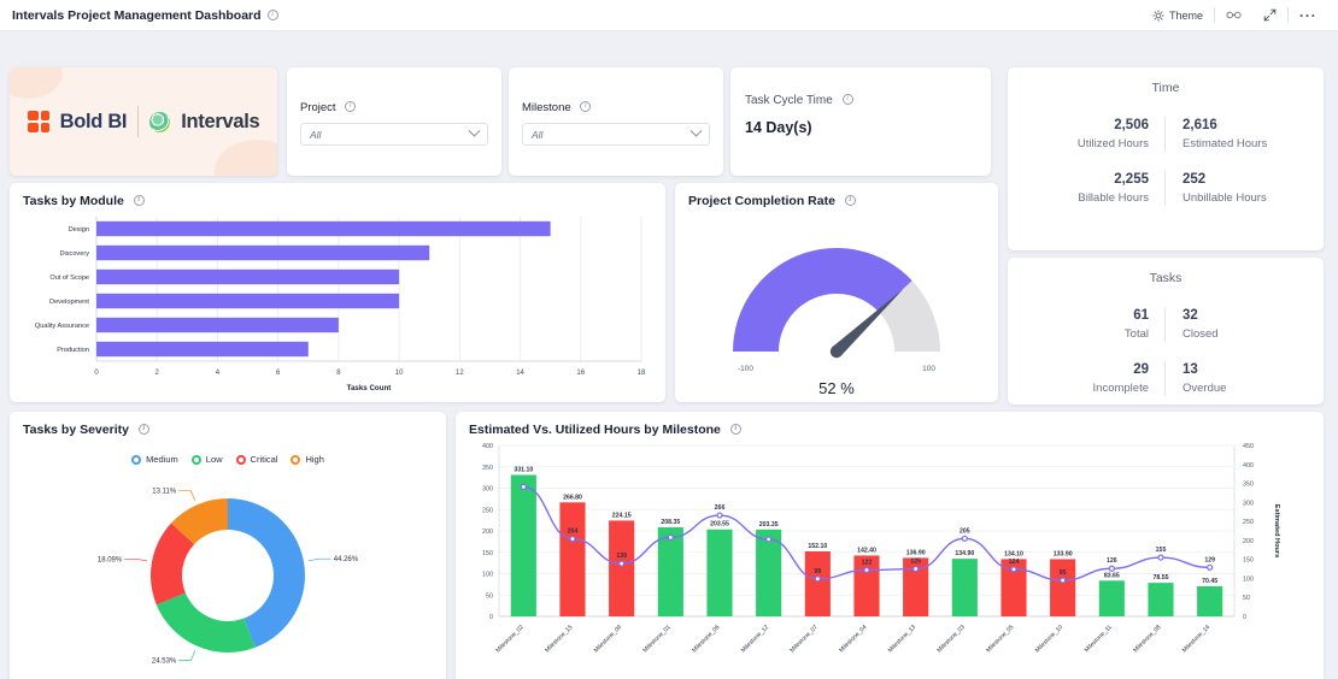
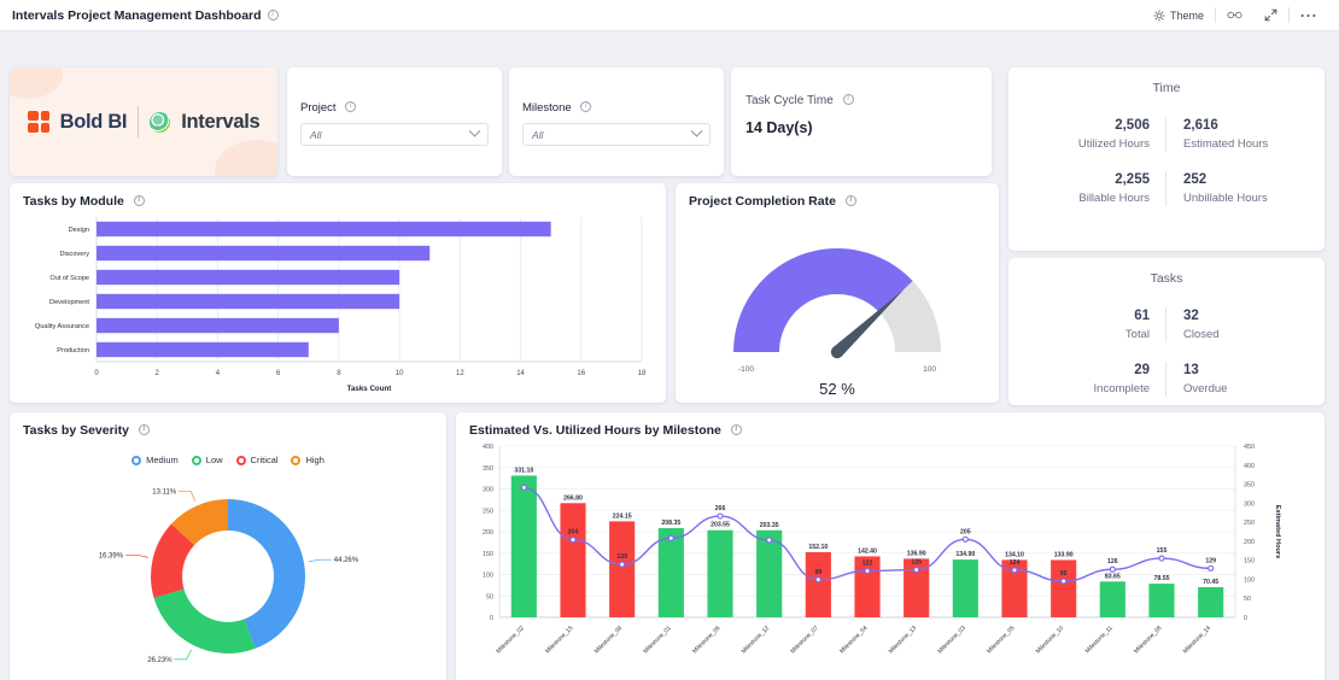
Tasks by Severity/Low: 24.53% -> 26.23%
Tasks by Severity/Critical: 18.09% -> 16.39%
